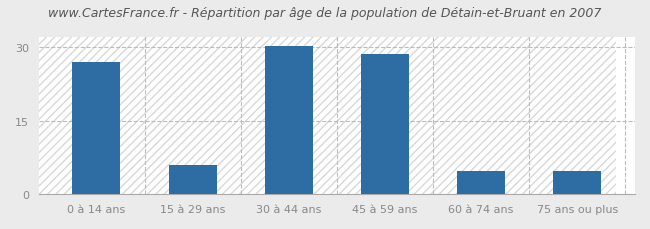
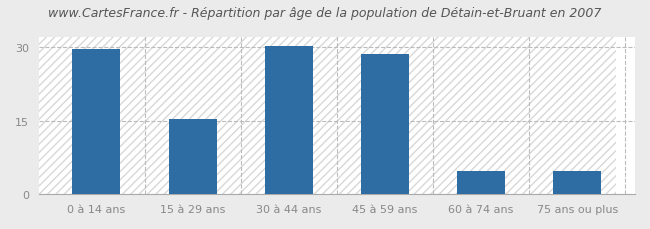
0 à 14 ans: 27.0 -> 29.6
15 à 29 ans: 6.0 -> 15.4
